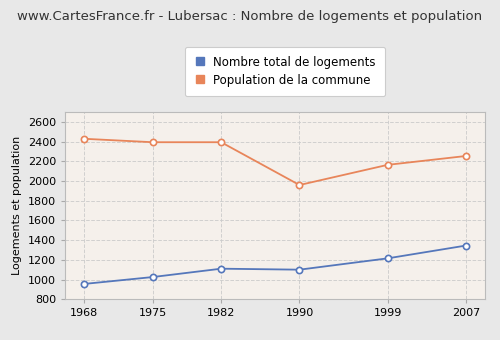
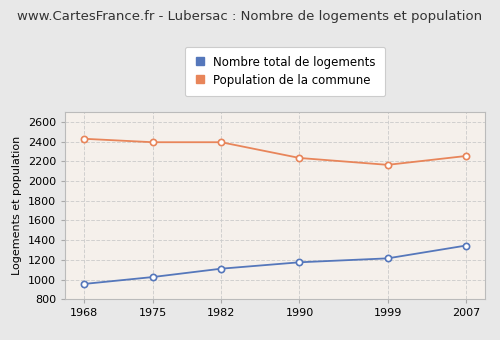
Nombre total de logements/1990: 1100 -> 1180
Population de la commune/1990: 1960 -> 2240
